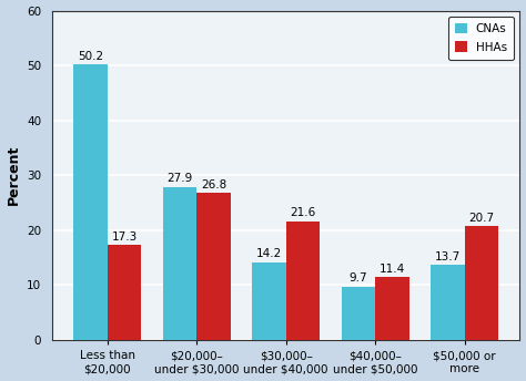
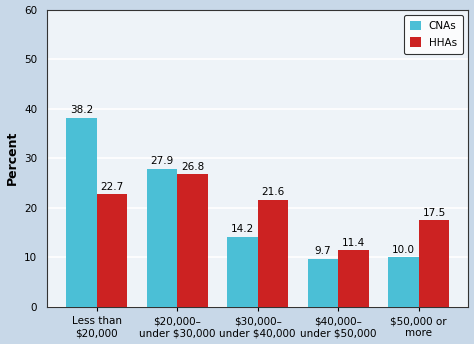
CNAs/Less than $20,000: 50.2 -> 38.2
HHAs/Less than $20,000: 17.3 -> 22.7
CNAs/$50,000 or more: 13.7 -> 10.0
HHAs/$50,000 or more: 20.7 -> 17.5
